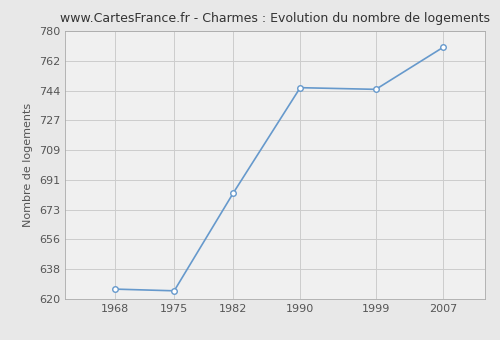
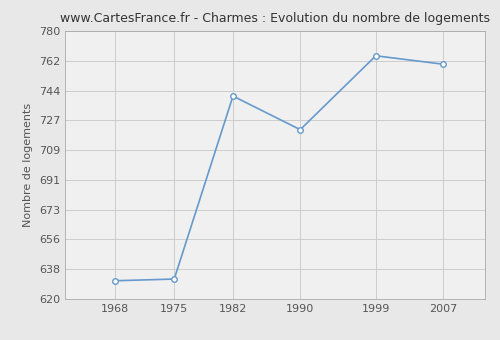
1968: 626 -> 631
1975: 625 -> 632
1982: 683 -> 741
1990: 746 -> 721
1999: 745 -> 765
2007: 770 -> 760
